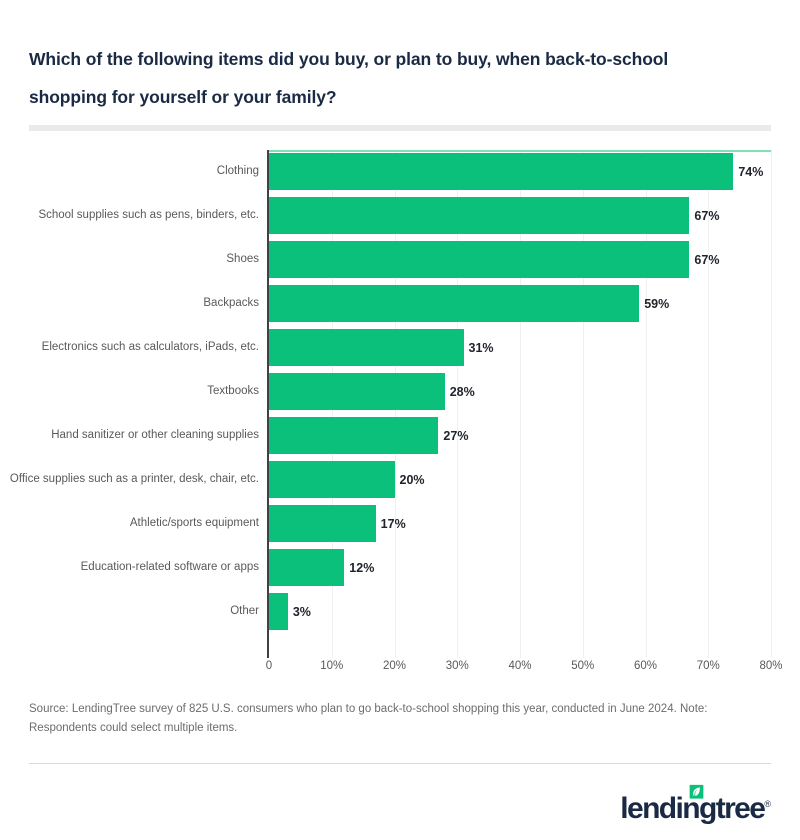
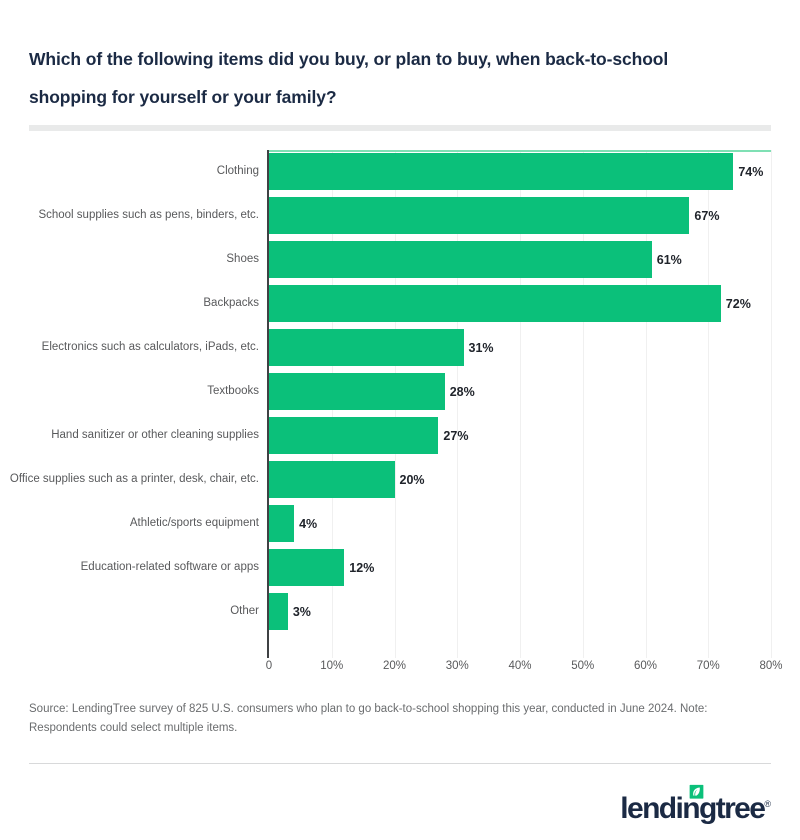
Shoes: 67% -> 61%
Backpacks: 59% -> 72%
Athletic/sports equipment: 17% -> 4%
